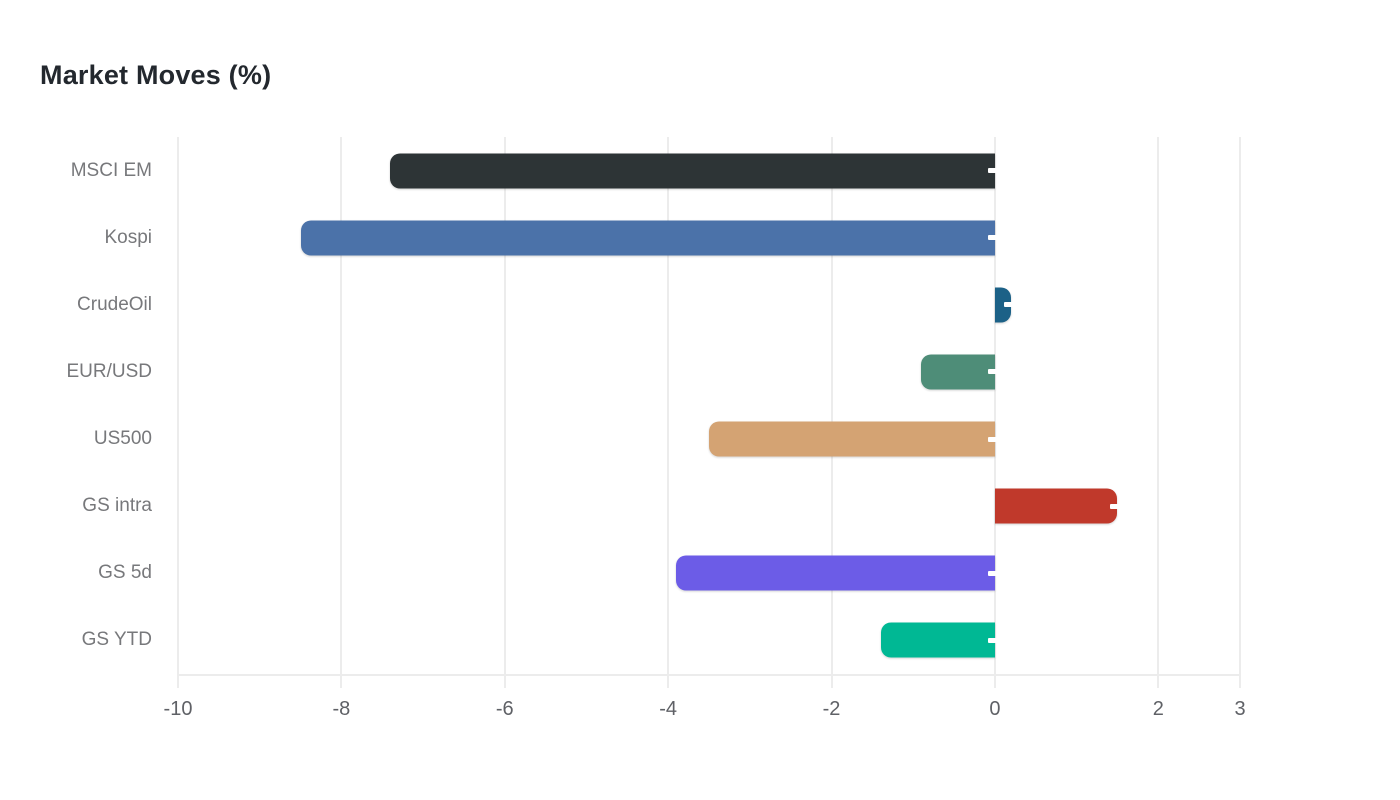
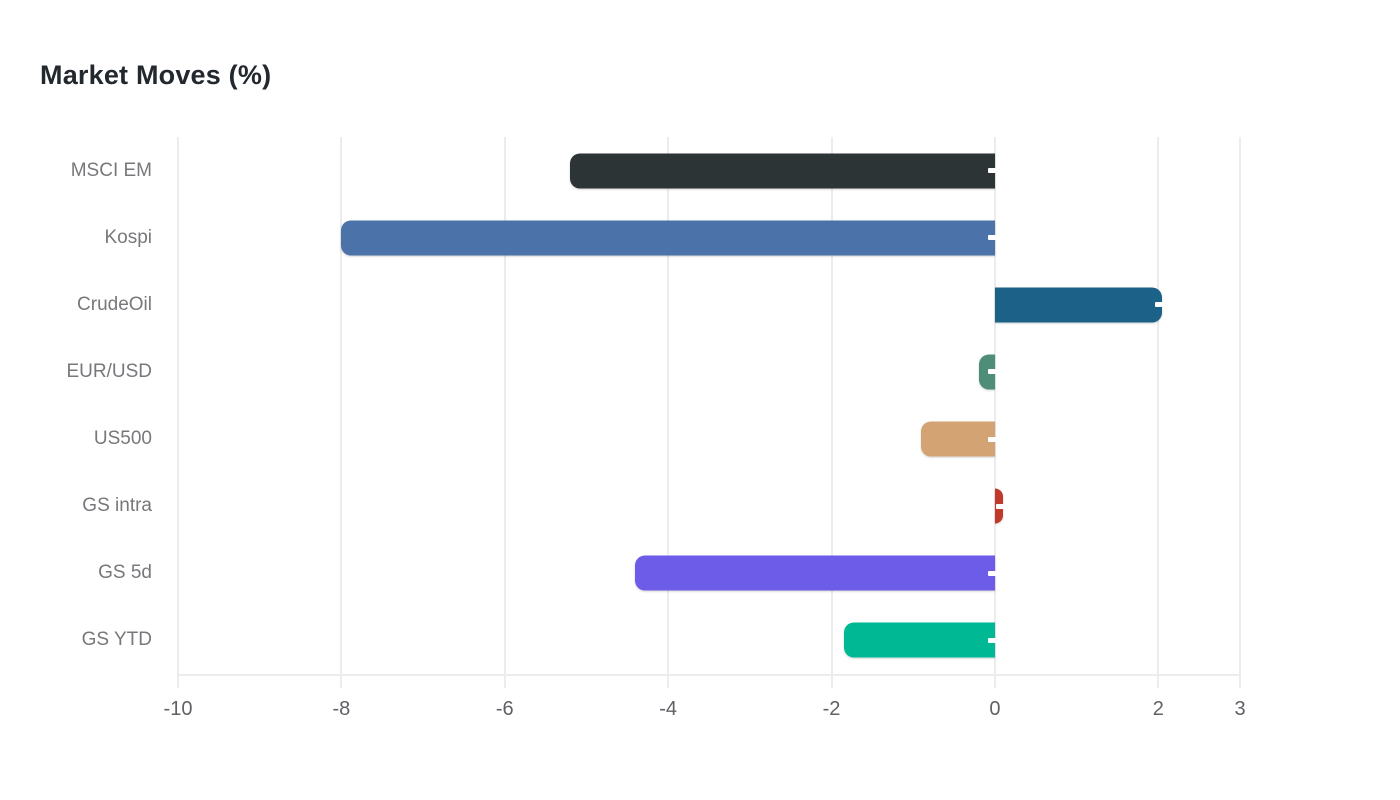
MSCI EM: -7.4 -> -5.2
Kospi: -8.5 -> -8.0
CrudeOil: 0.2 -> 2.0
EUR/USD: -0.9 -> -0.2
US500: -3.5 -> -0.9
GS intra: 1.5 -> 0.1
GS 5d: -3.9 -> -4.4
GS YTD: -1.4 -> -1.9
